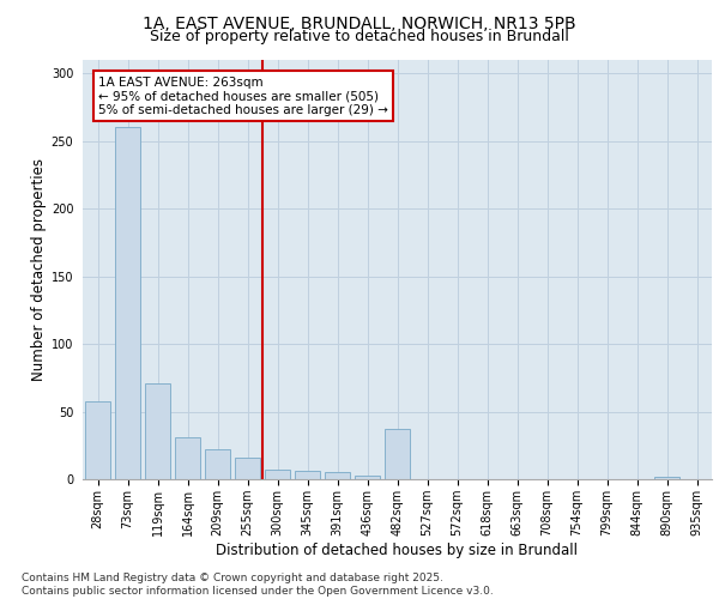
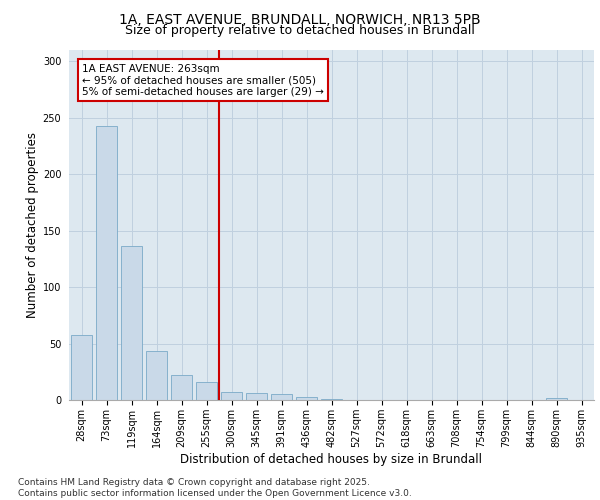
73sqm: 260 -> 243
119sqm: 71 -> 136
164sqm: 31 -> 43
482sqm: 37 -> 1
